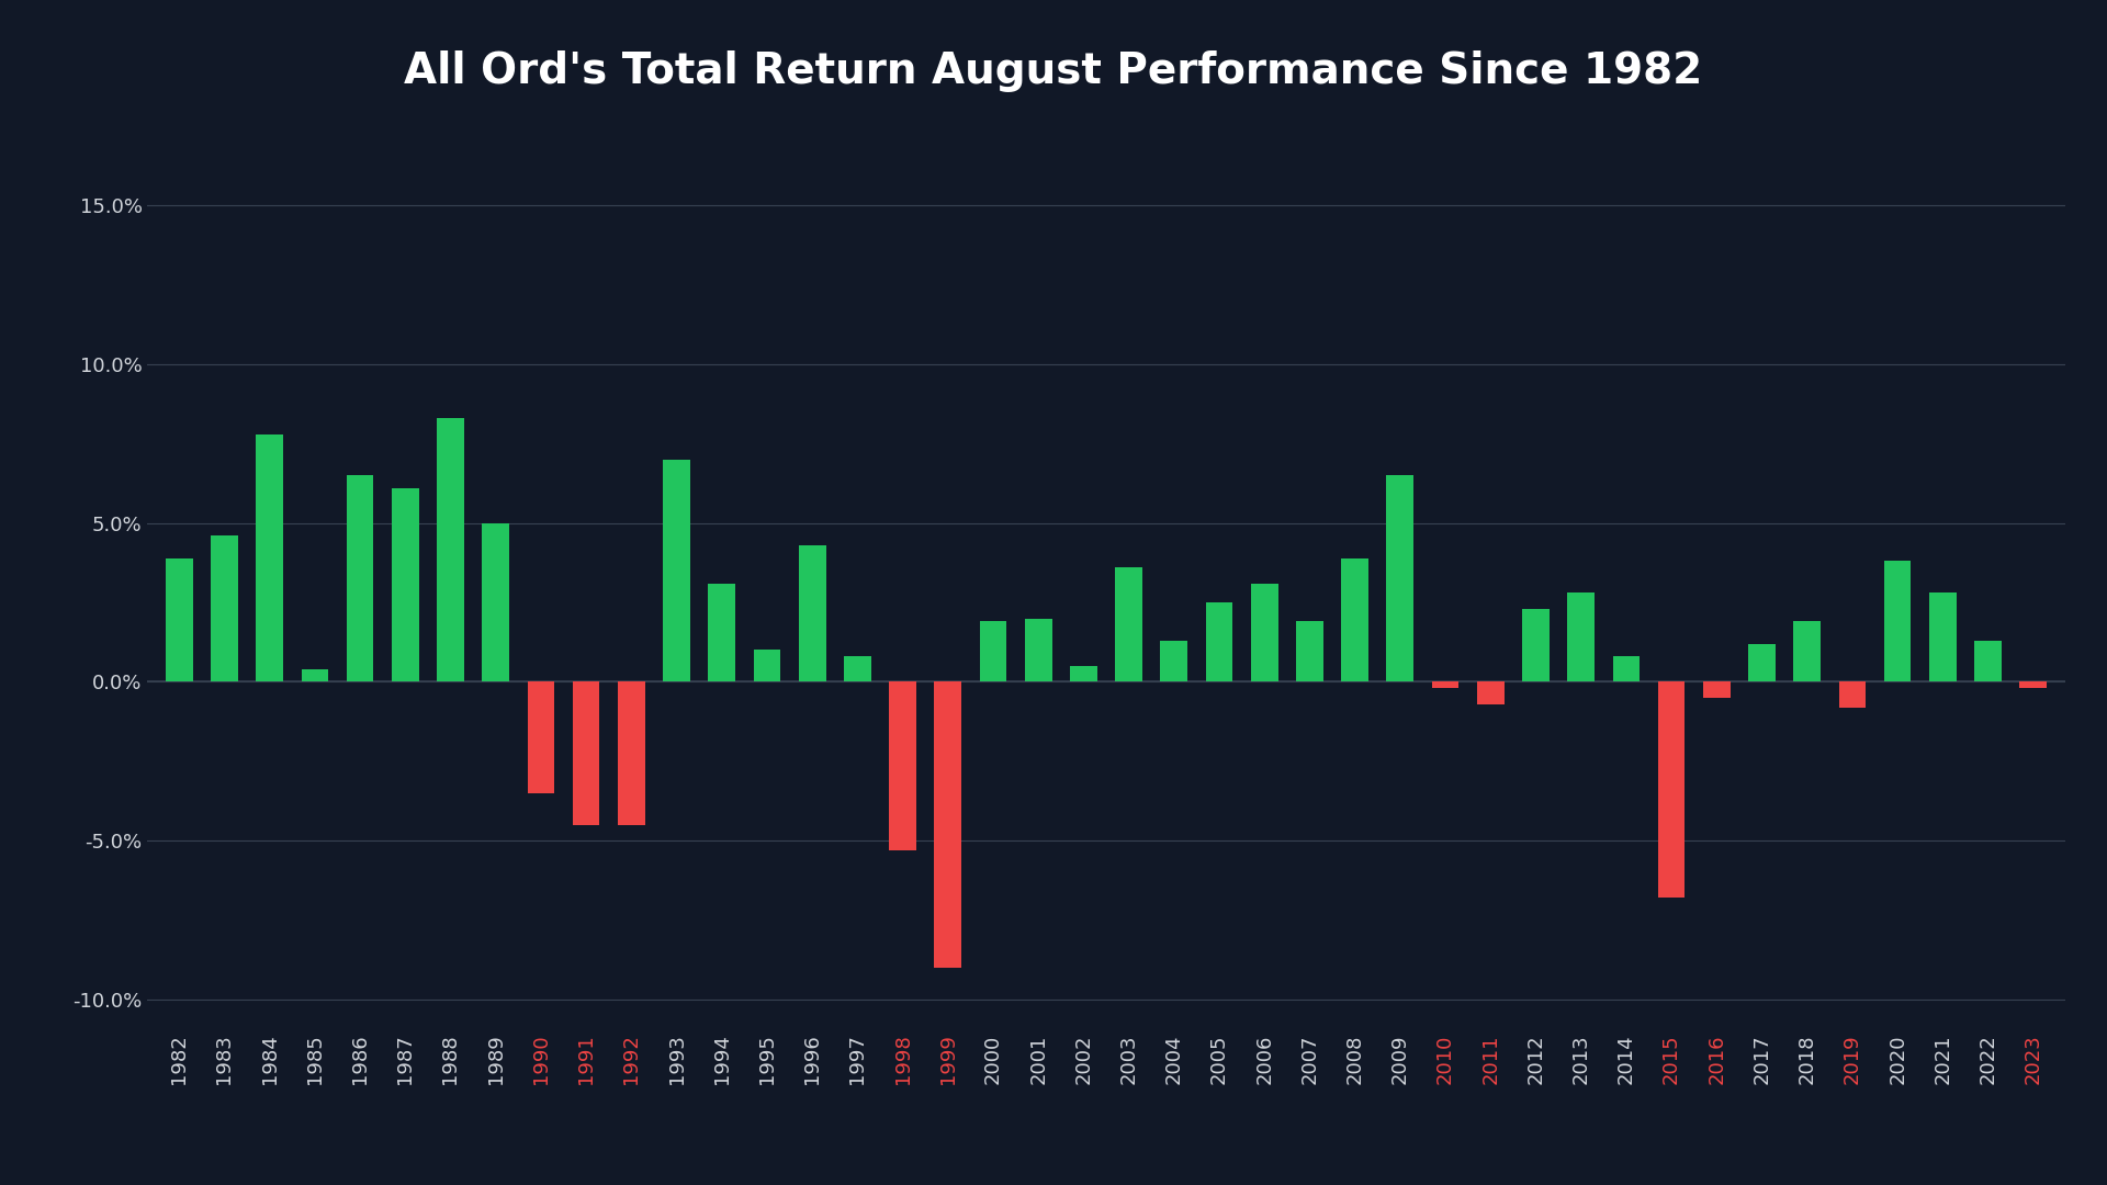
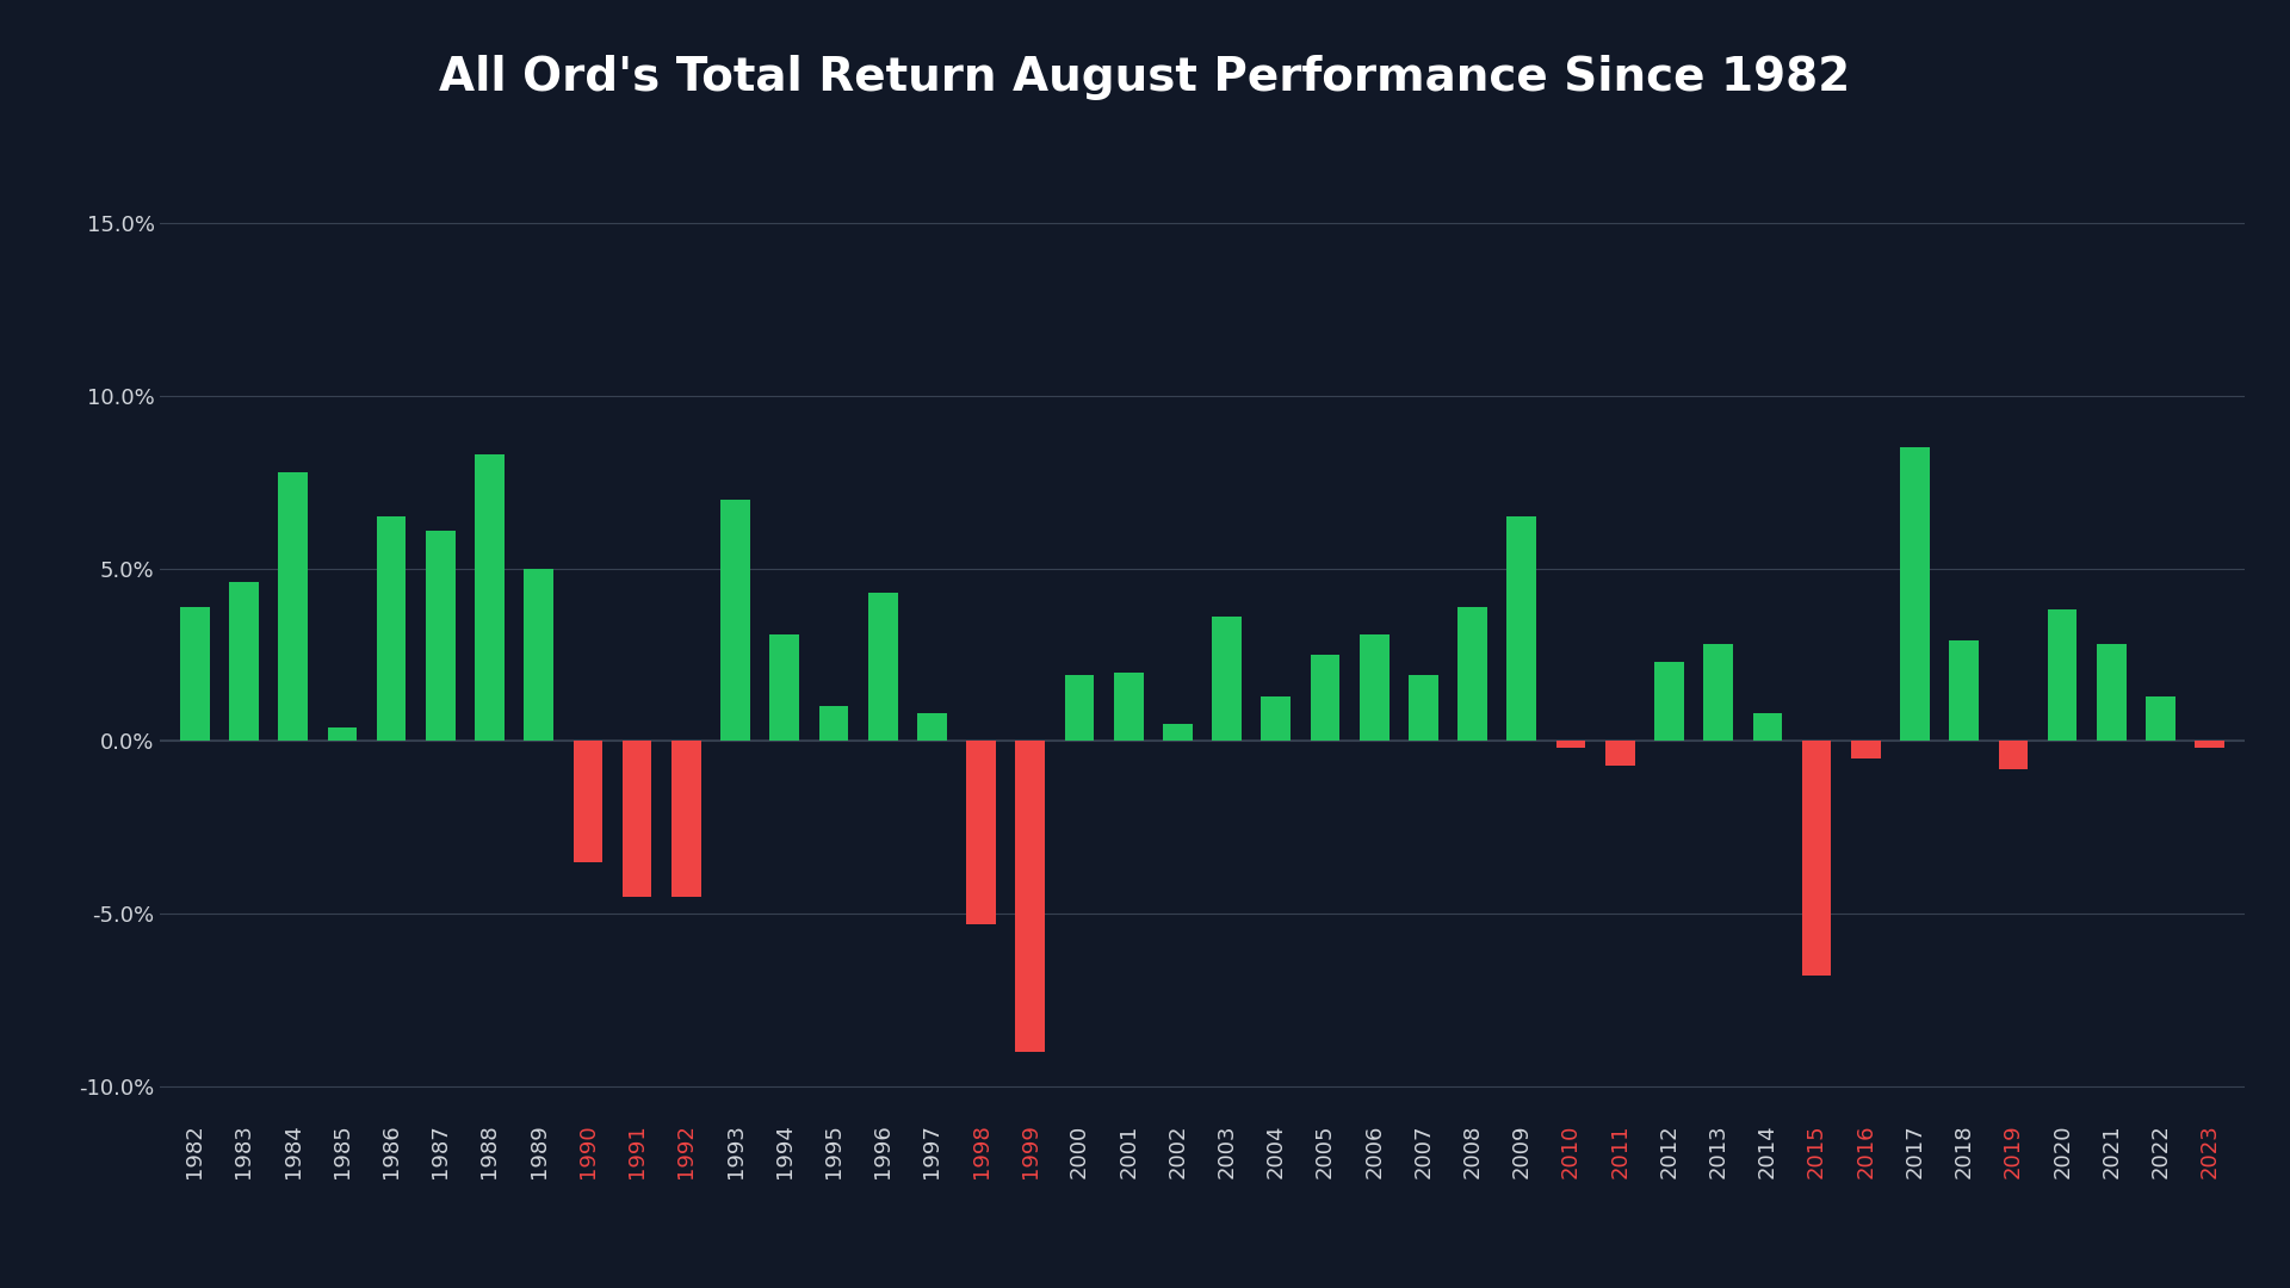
2017: 1.2% -> 8.5%
2018: 1.9% -> 2.9%
